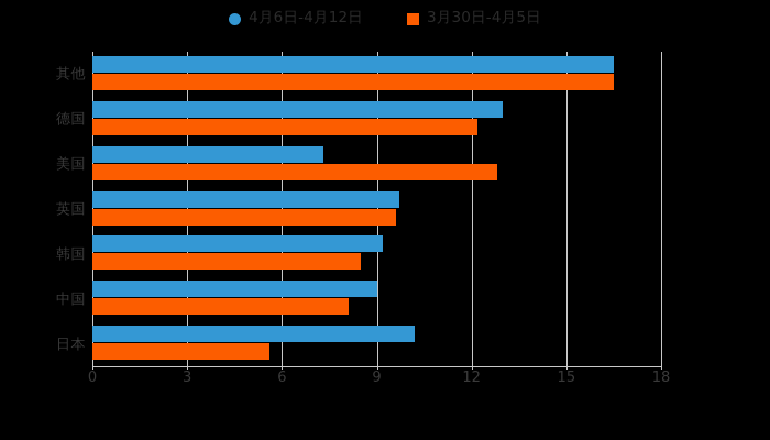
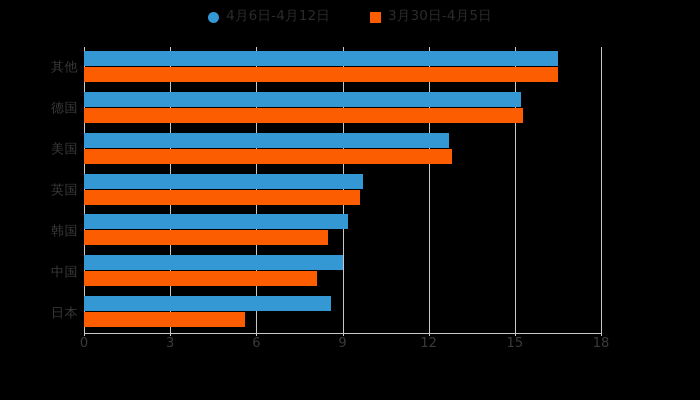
4月6日-4月12日/日本: 10.2 -> 8.6
4月6日-4月12日/美国: 7.3 -> 12.7
4月6日-4月12日/德国: 13.0 -> 15.2
3月30日-4月5日/德国: 12.2 -> 15.3
